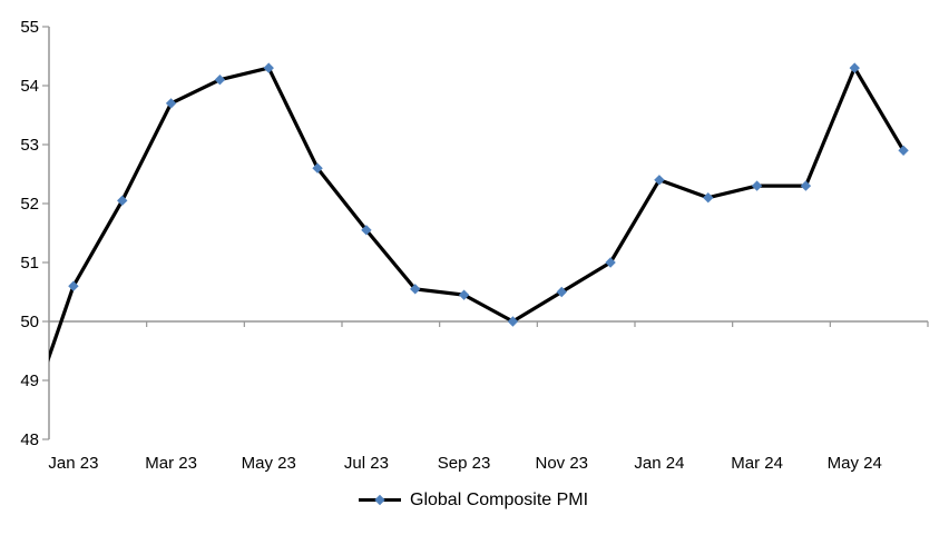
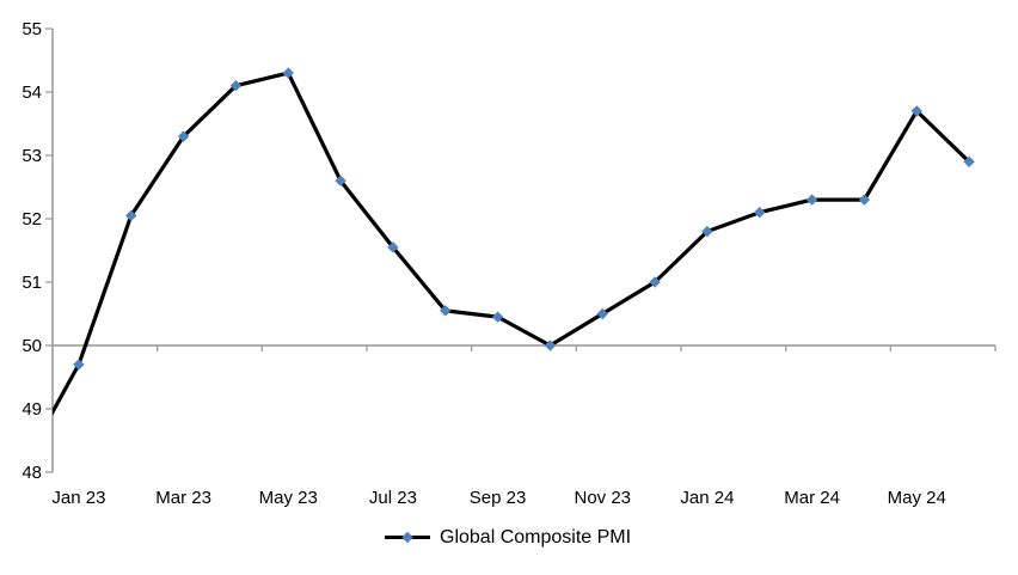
Jan 23: 50.6 -> 49.7
Mar 23: 53.7 -> 53.3
Jan 24: 52.4 -> 51.8
May 24: 54.3 -> 53.7
